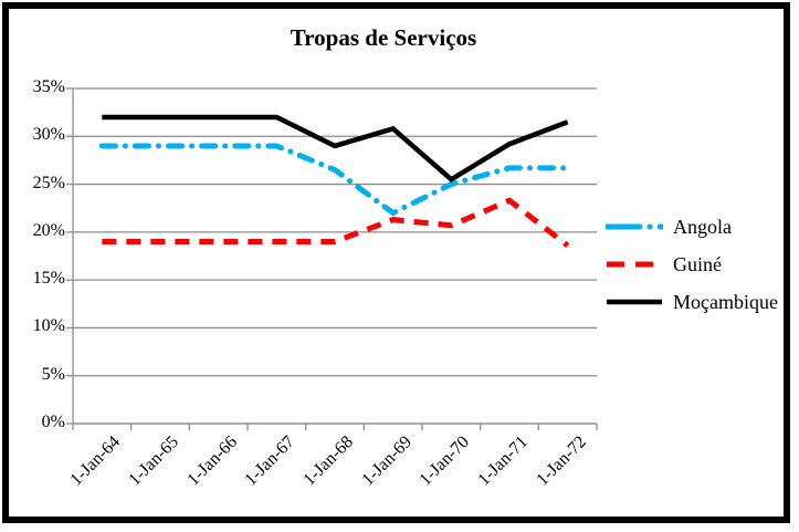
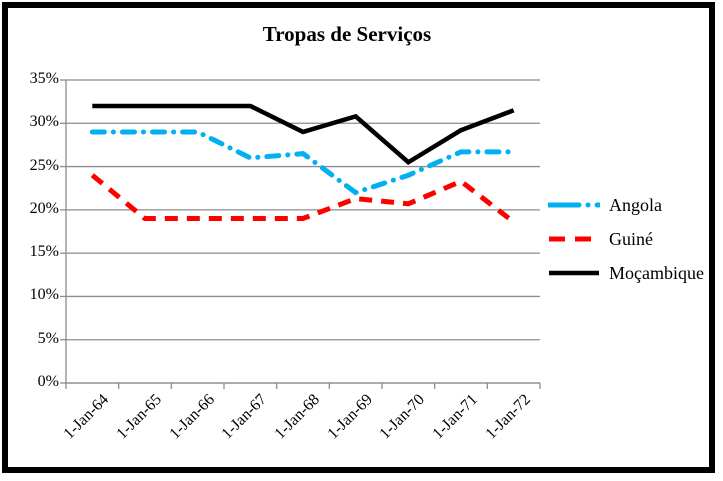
Guiné/1-Jan-64: 19% -> 24%
Angola/1-Jan-67: 29% -> 26%
Angola/1-Jan-70: 25% -> 24%
